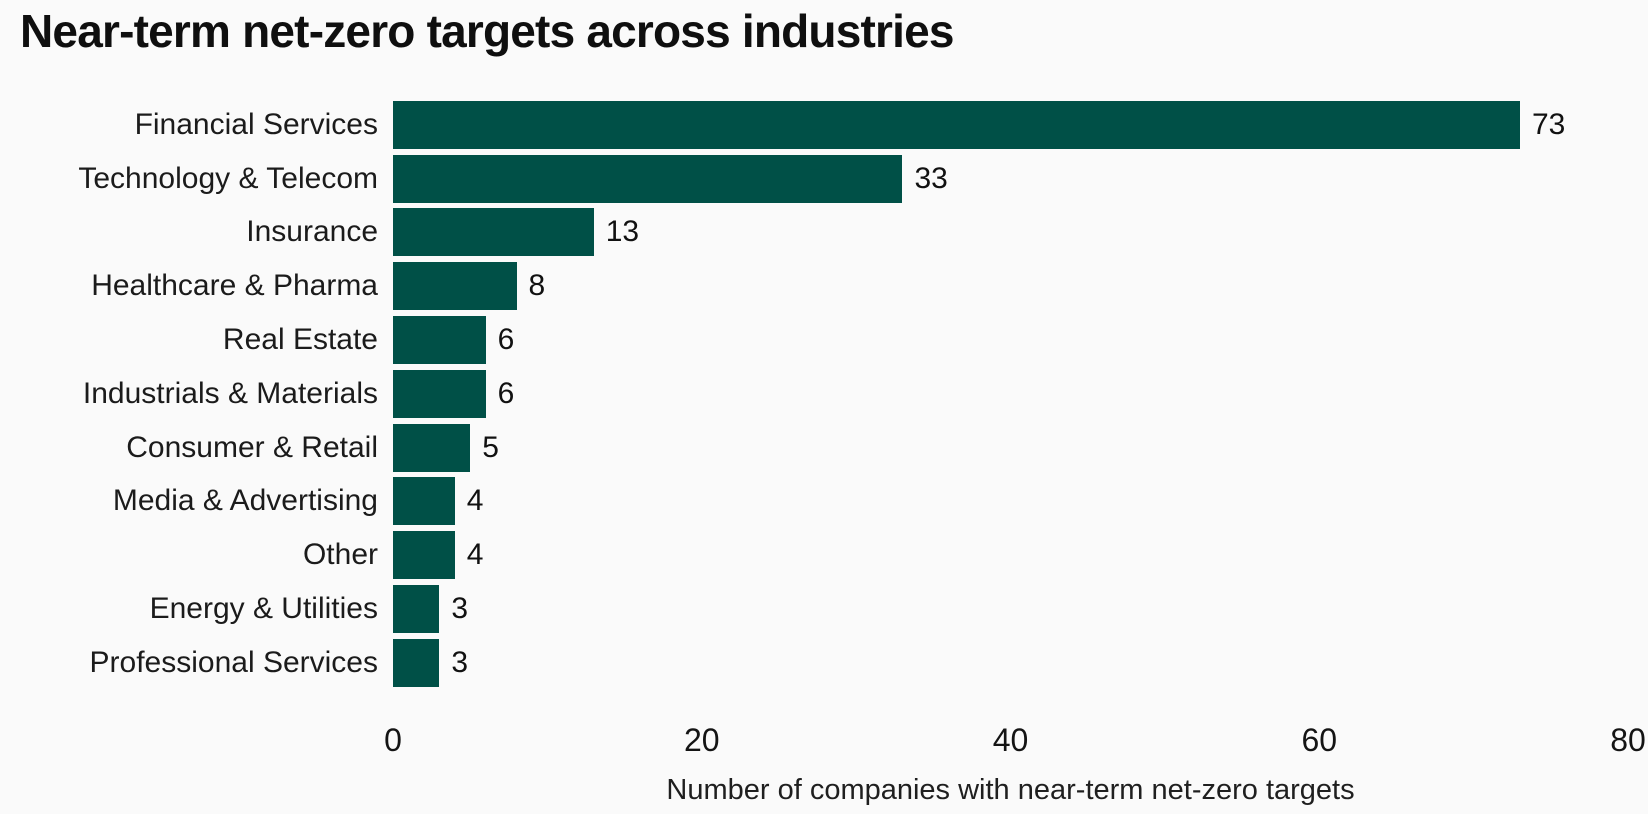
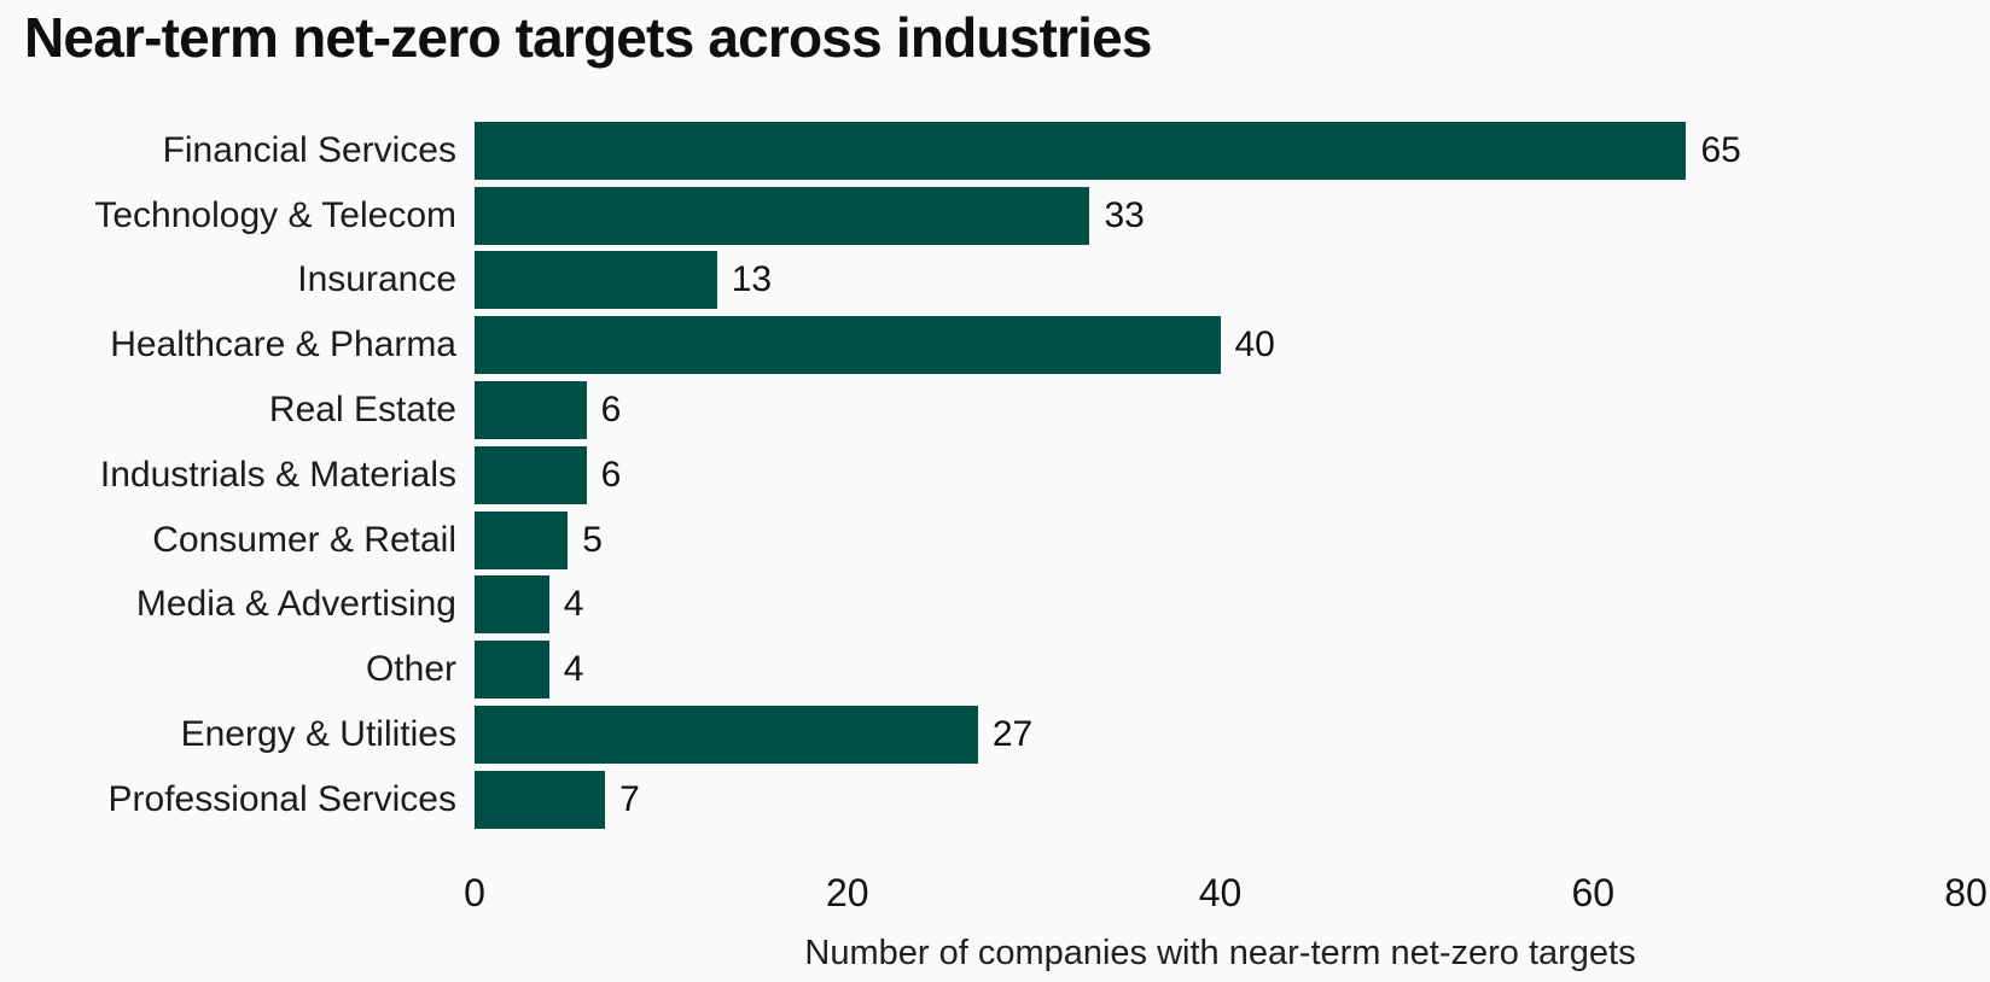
Financial Services: 73 -> 65
Healthcare & Pharma: 8 -> 40
Energy & Utilities: 3 -> 27
Professional Services: 3 -> 7
